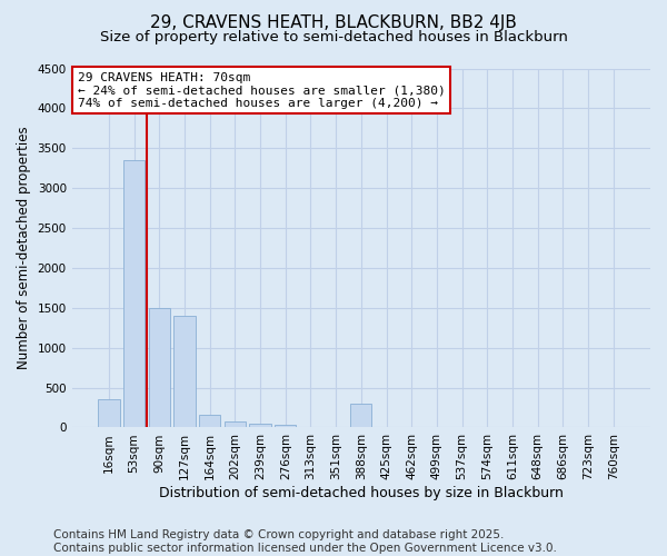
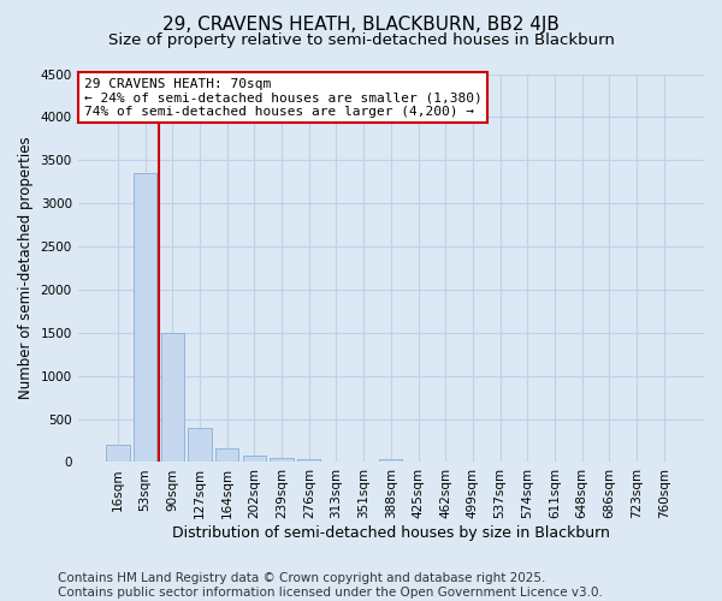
16sqm: 360 -> 200
127sqm: 1400 -> 390
388sqm: 300 -> 30
